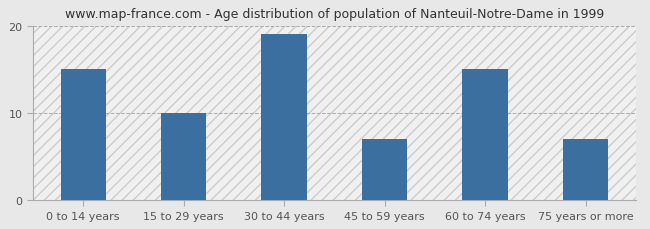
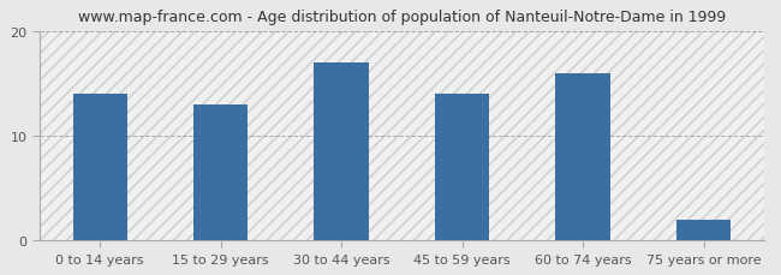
0 to 14 years: 15 -> 14
15 to 29 years: 10 -> 13
30 to 44 years: 19 -> 17
45 to 59 years: 7 -> 14
60 to 74 years: 15 -> 16
75 years or more: 7 -> 2
